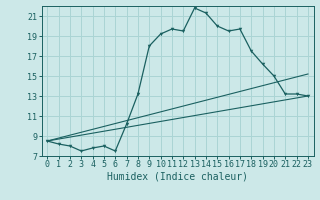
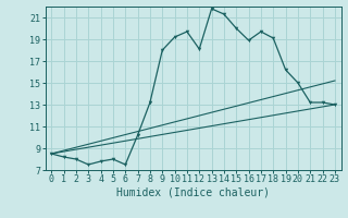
12: 19.5 -> 18.1
16: 19.5 -> 18.9
18: 17.5 -> 19.1
